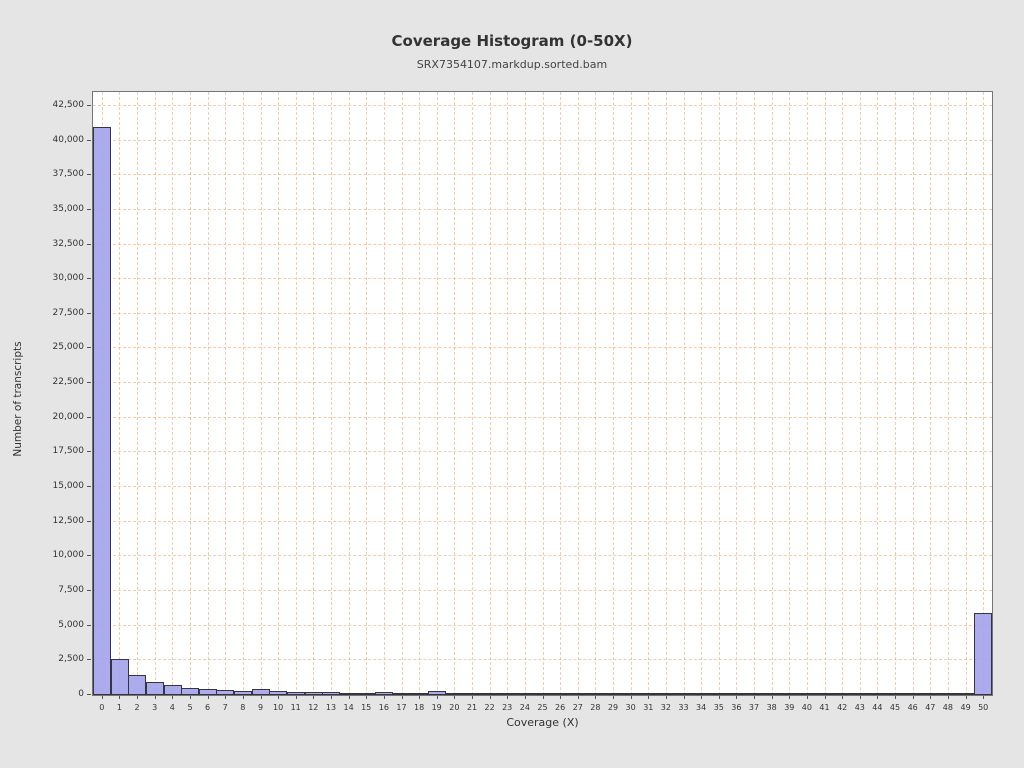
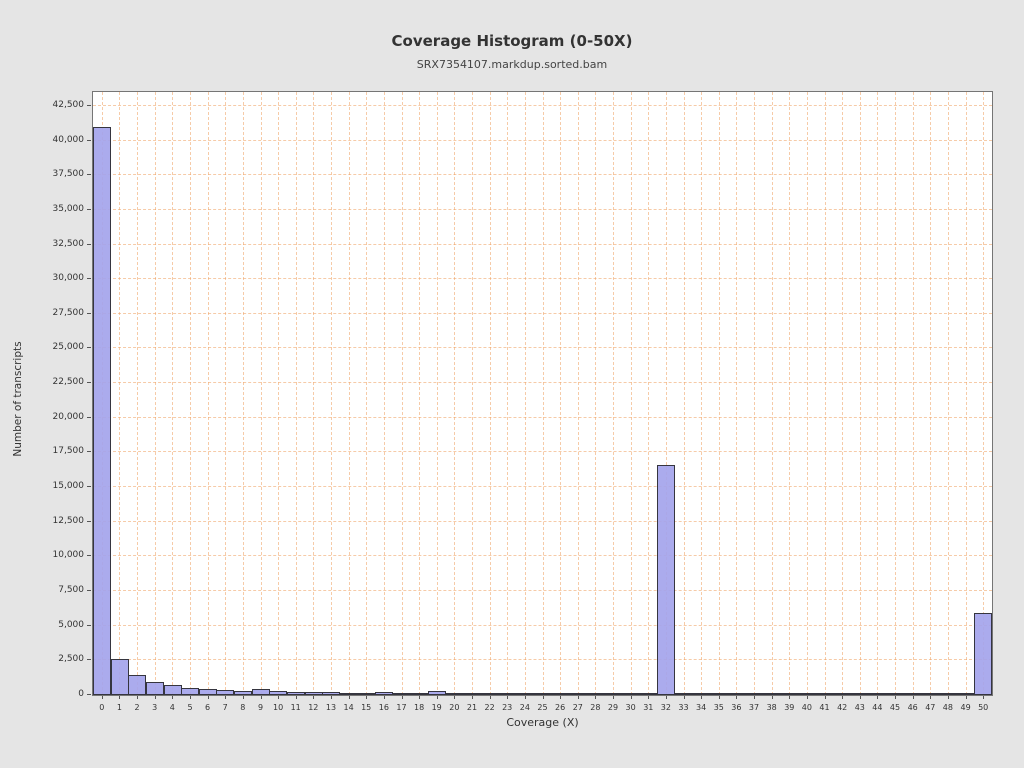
32: 100 -> 16600
